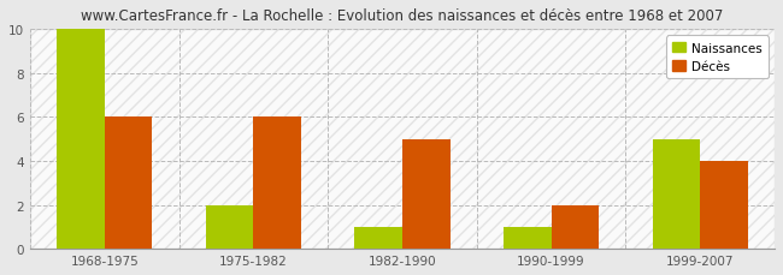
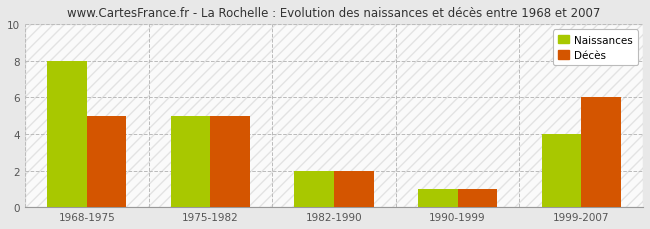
Naissances/1968-1975: 10 -> 8
Décès/1968-1975: 6 -> 5
Naissances/1975-1982: 2 -> 5
Décès/1975-1982: 6 -> 5
Naissances/1982-1990: 1 -> 2
Décès/1982-1990: 5 -> 2
Décès/1990-1999: 2 -> 1
Naissances/1999-2007: 5 -> 4
Décès/1999-2007: 4 -> 6
